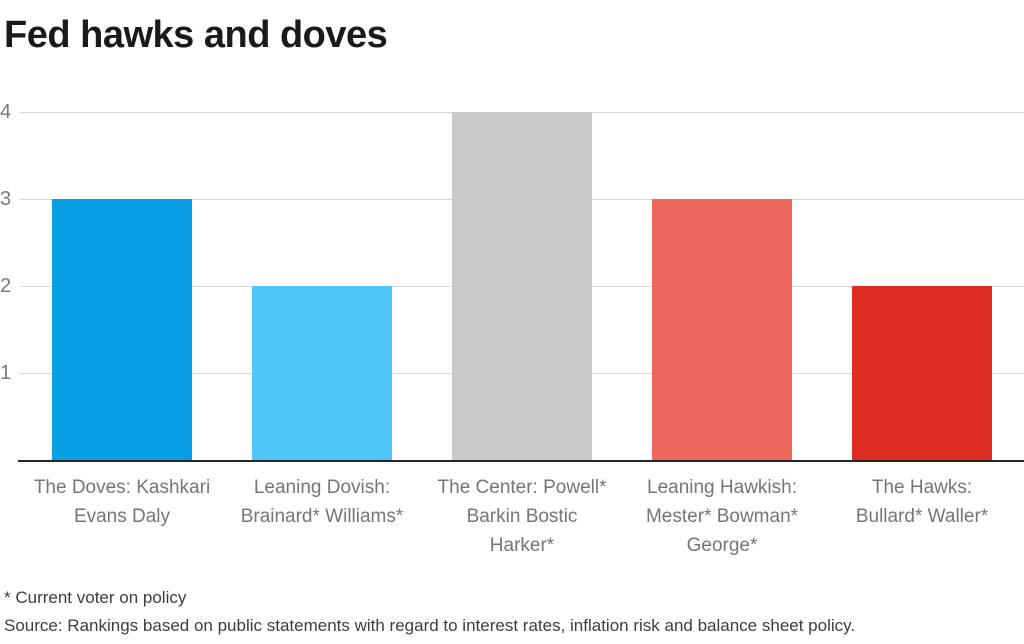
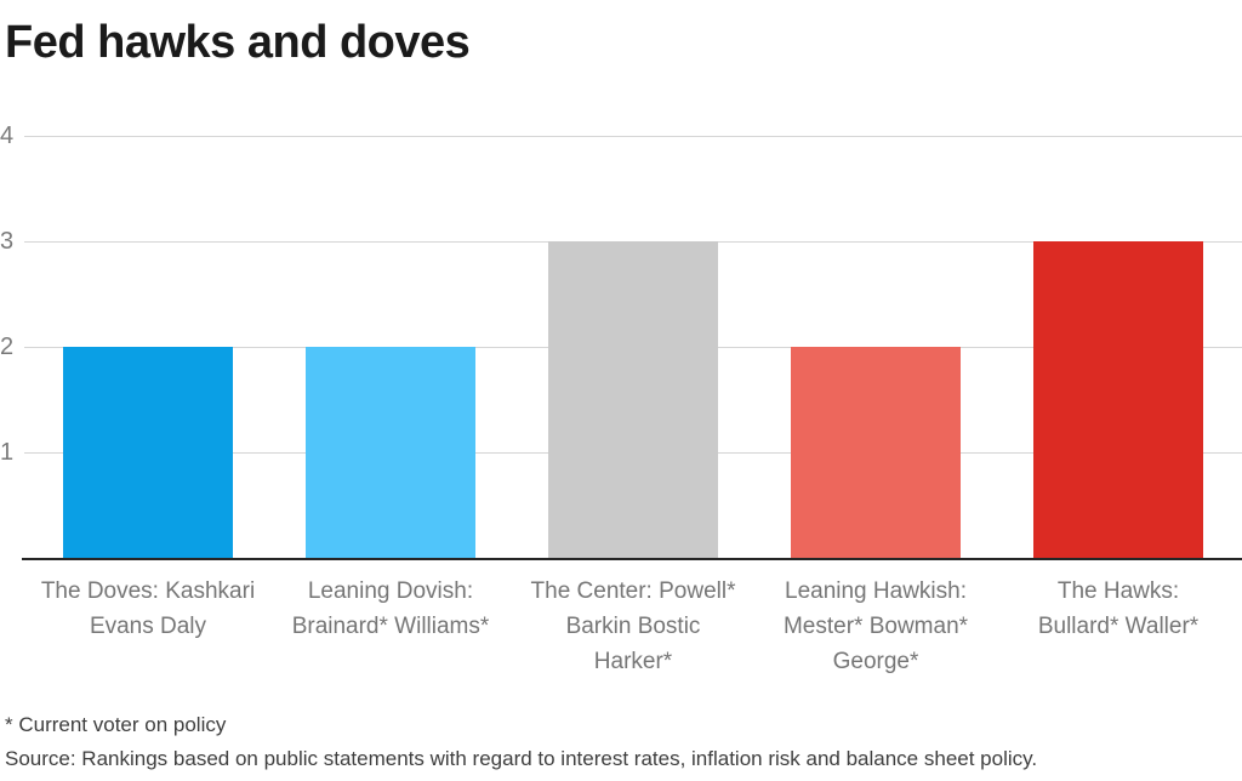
The Doves: Kashkari Evans Daly: 3 -> 2
The Center: Powell* Barkin Bostic Harker*: 4 -> 3
Leaning Hawkish: Mester* Bowman* George*: 3 -> 2
The Hawks: Bullard* Waller*: 2 -> 3
